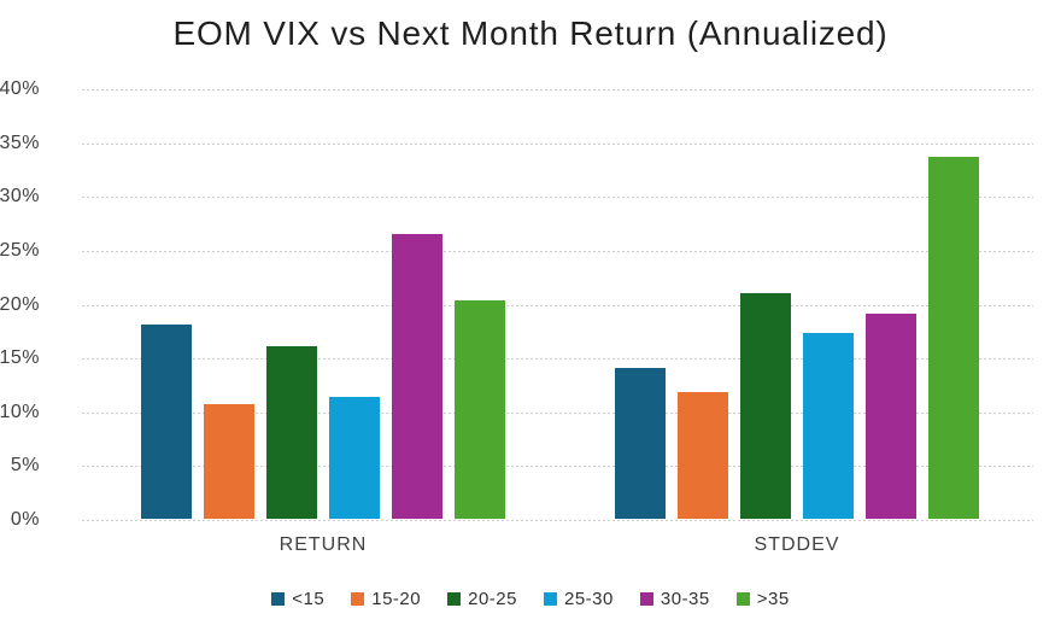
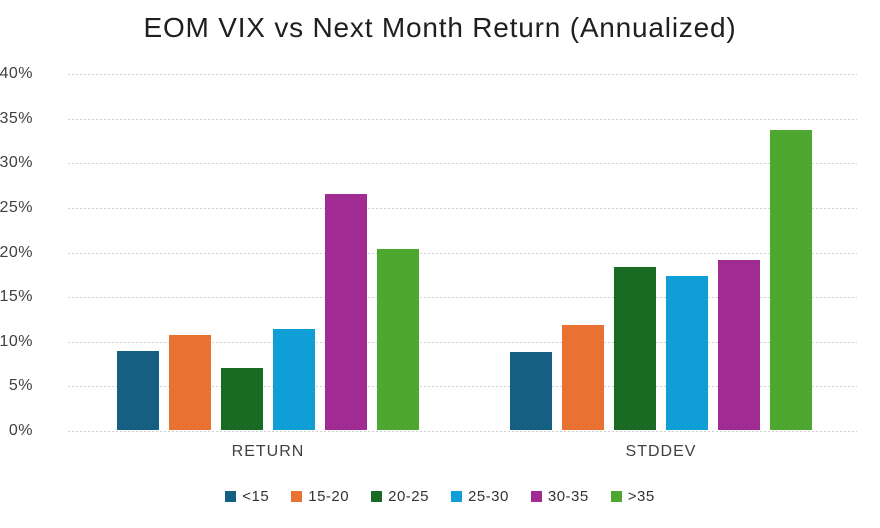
<15/RETURN: 18% -> 9%
20-25/RETURN: 16% -> 7%
<15/STDDEV: 14% -> 9%
20-25/STDDEV: 21% -> 18%
